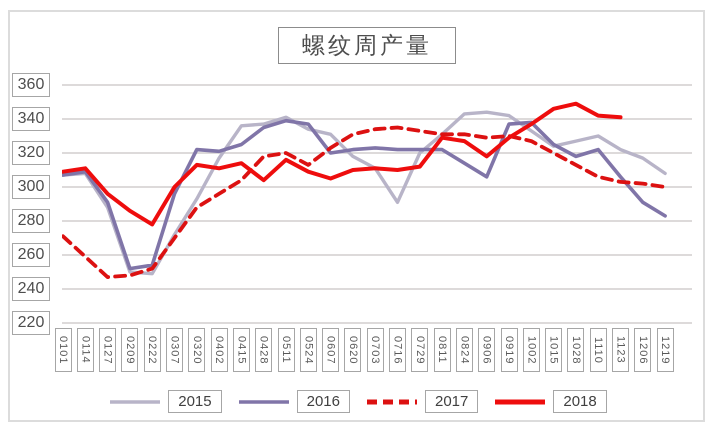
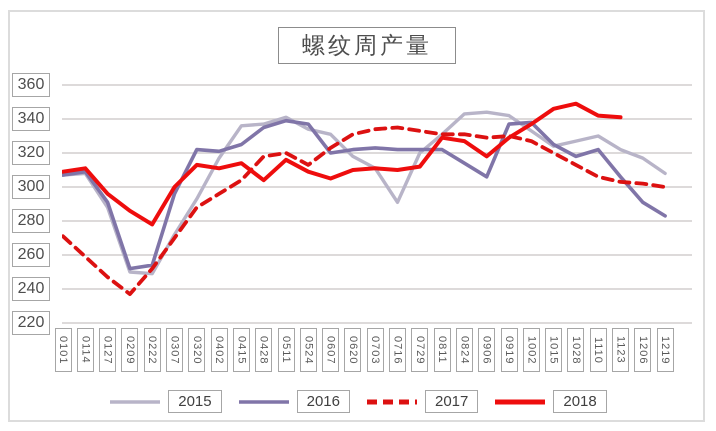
2017/0209: 248 -> 237
